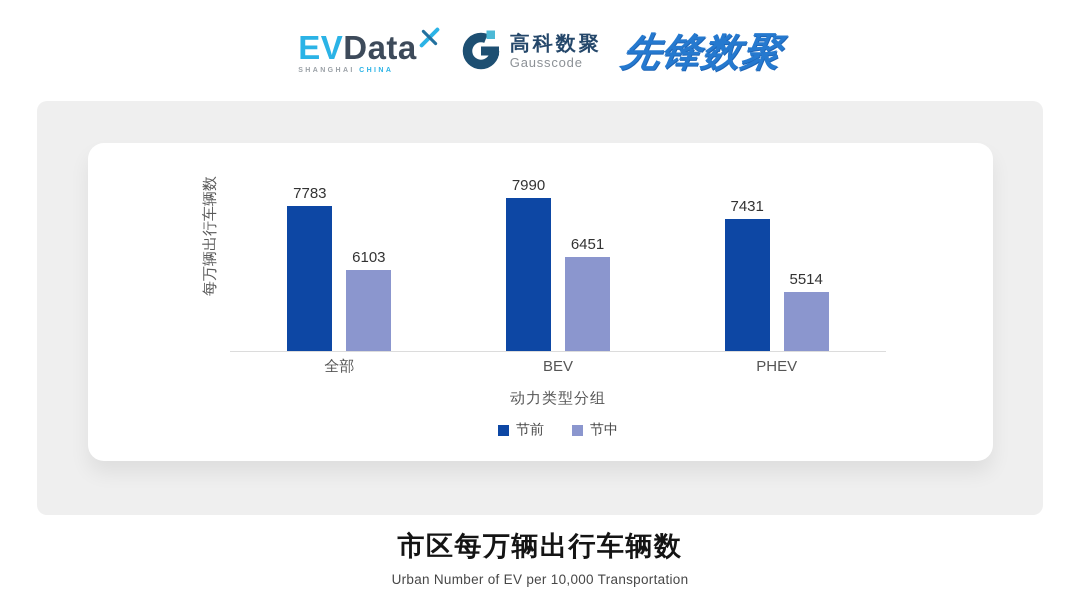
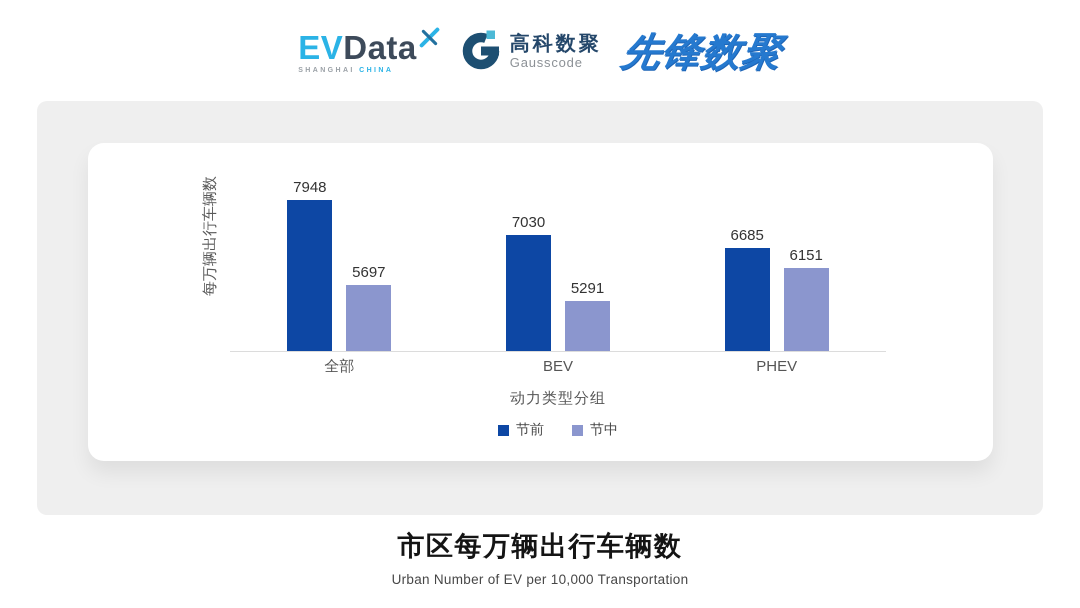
节前/全部: 7783 -> 7948
节中/全部: 6103 -> 5697
节前/BEV: 7990 -> 7030
节中/BEV: 6451 -> 5291
节前/PHEV: 7431 -> 6685
节中/PHEV: 5514 -> 6151
